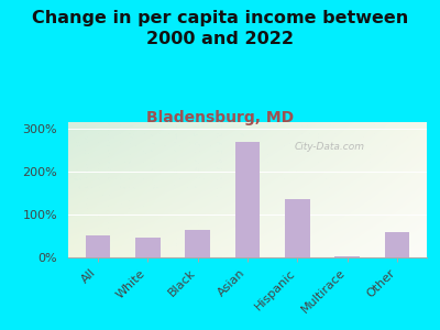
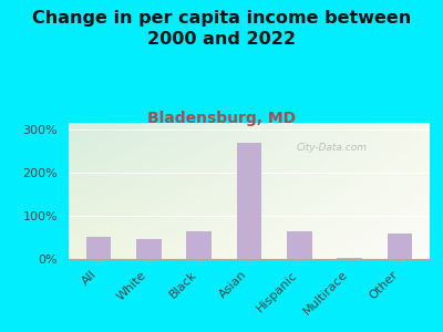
Hispanic: 135% -> 65%
